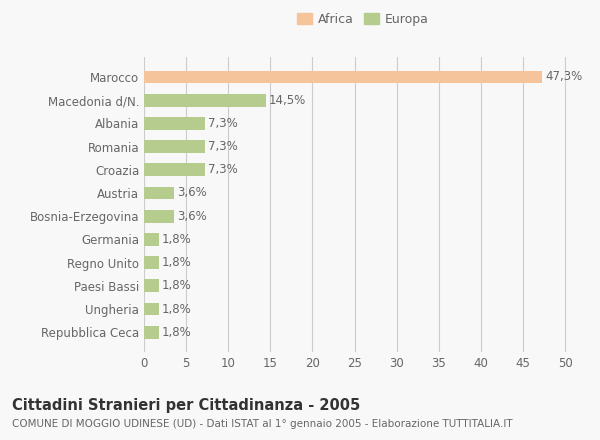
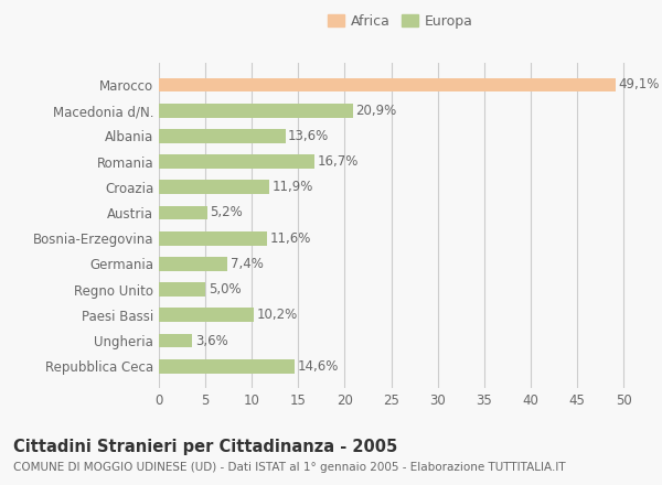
Marocco: 47,3% -> 49,1%
Macedonia d/N.: 14,5% -> 20,9%
Albania: 7,3% -> 13,6%
Romania: 7,3% -> 16,7%
Croazia: 7,3% -> 11,9%
Austria: 3,6% -> 5,2%
Bosnia-Erzegovina: 3,6% -> 11,6%
Germania: 1,8% -> 7,4%
Regno Unito: 1,8% -> 5,0%
Paesi Bassi: 1,8% -> 10,2%
Ungheria: 1,8% -> 3,6%
Repubblica Ceca: 1,8% -> 14,6%
